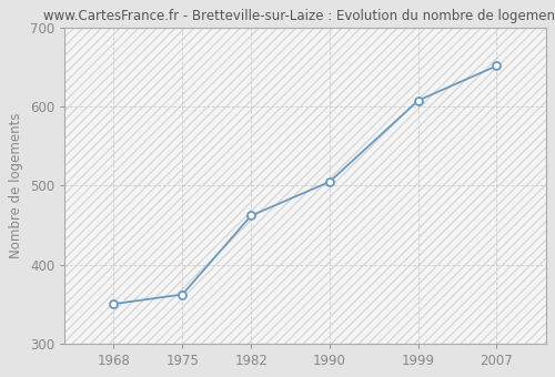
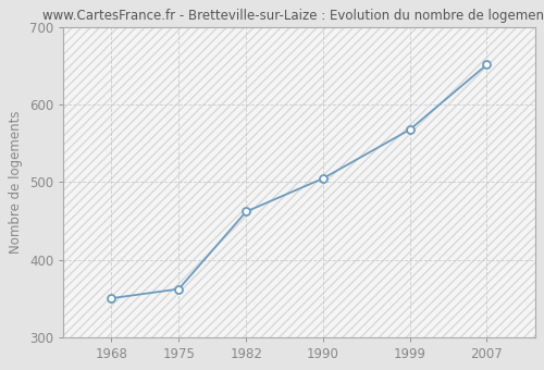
1999: 608 -> 568
